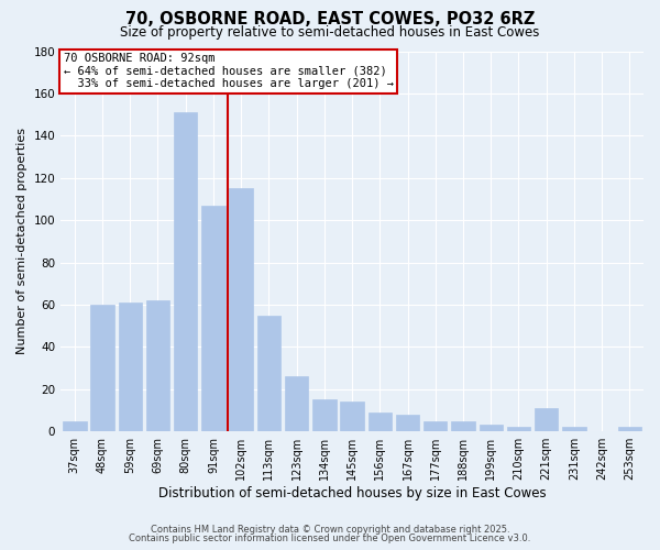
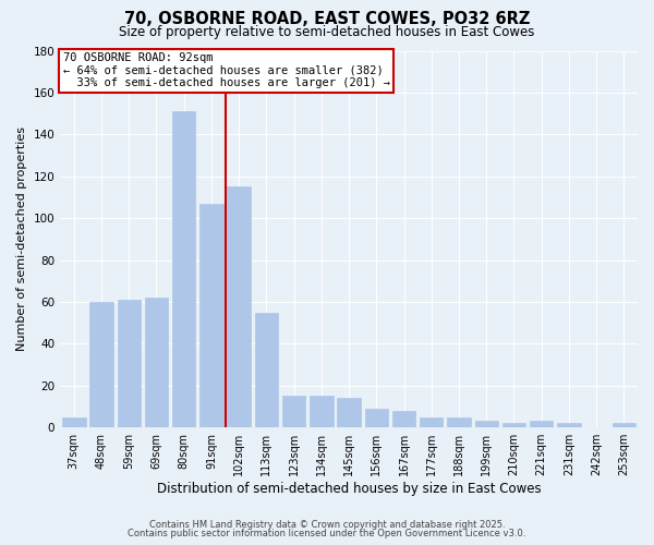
123sqm: 26 -> 15
221sqm: 11 -> 3
